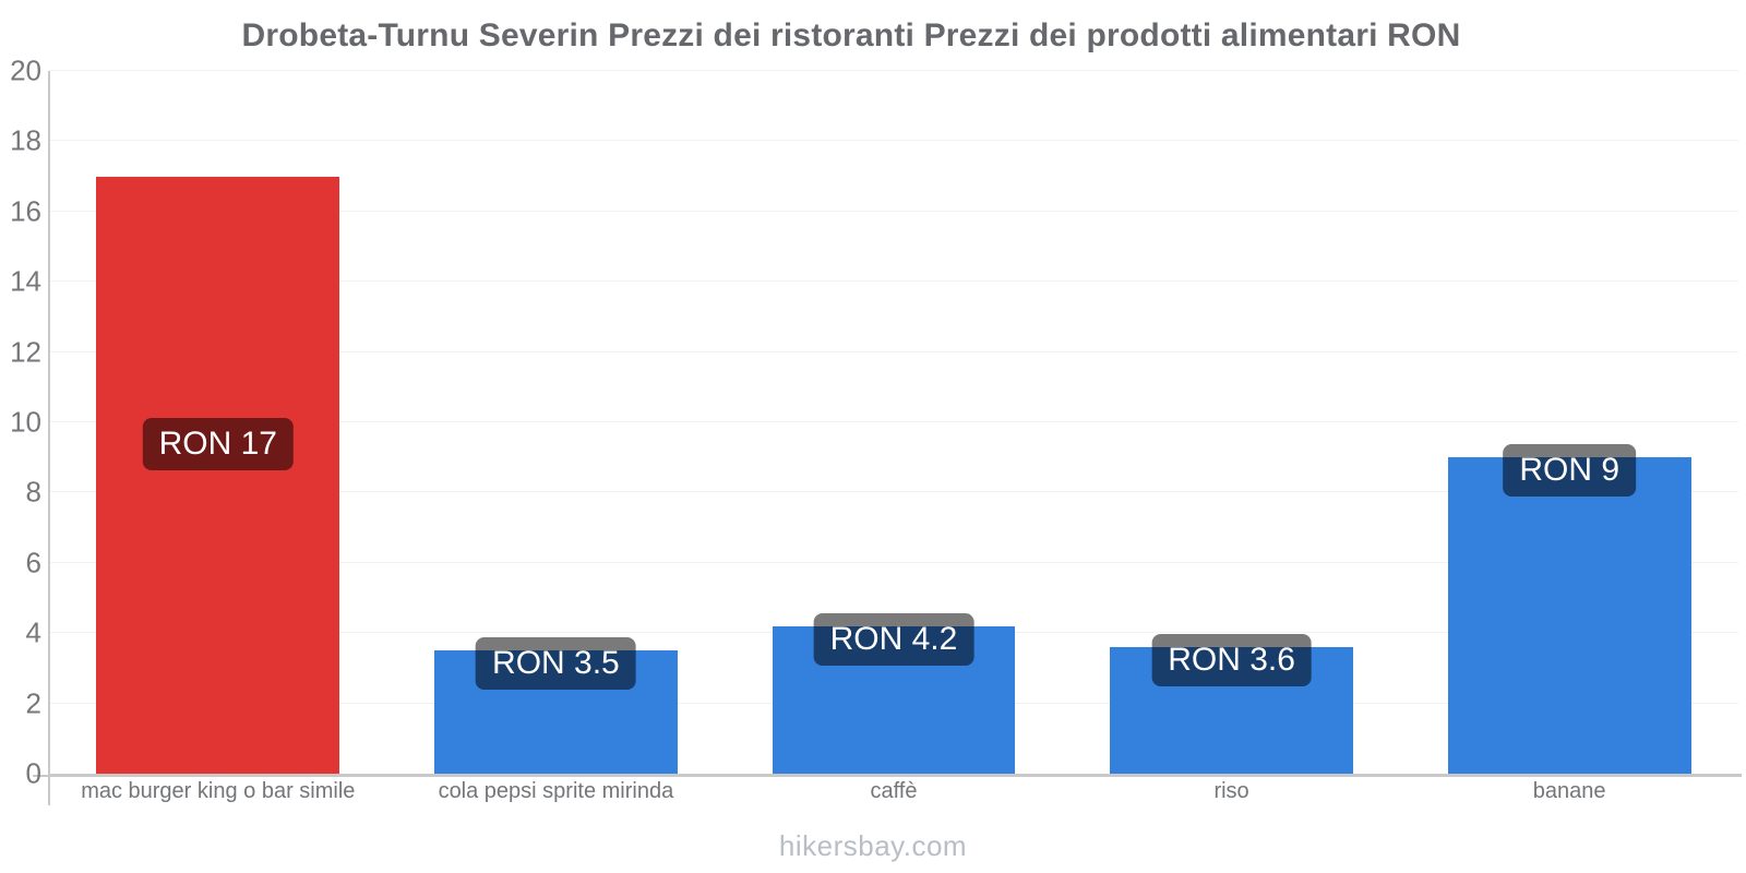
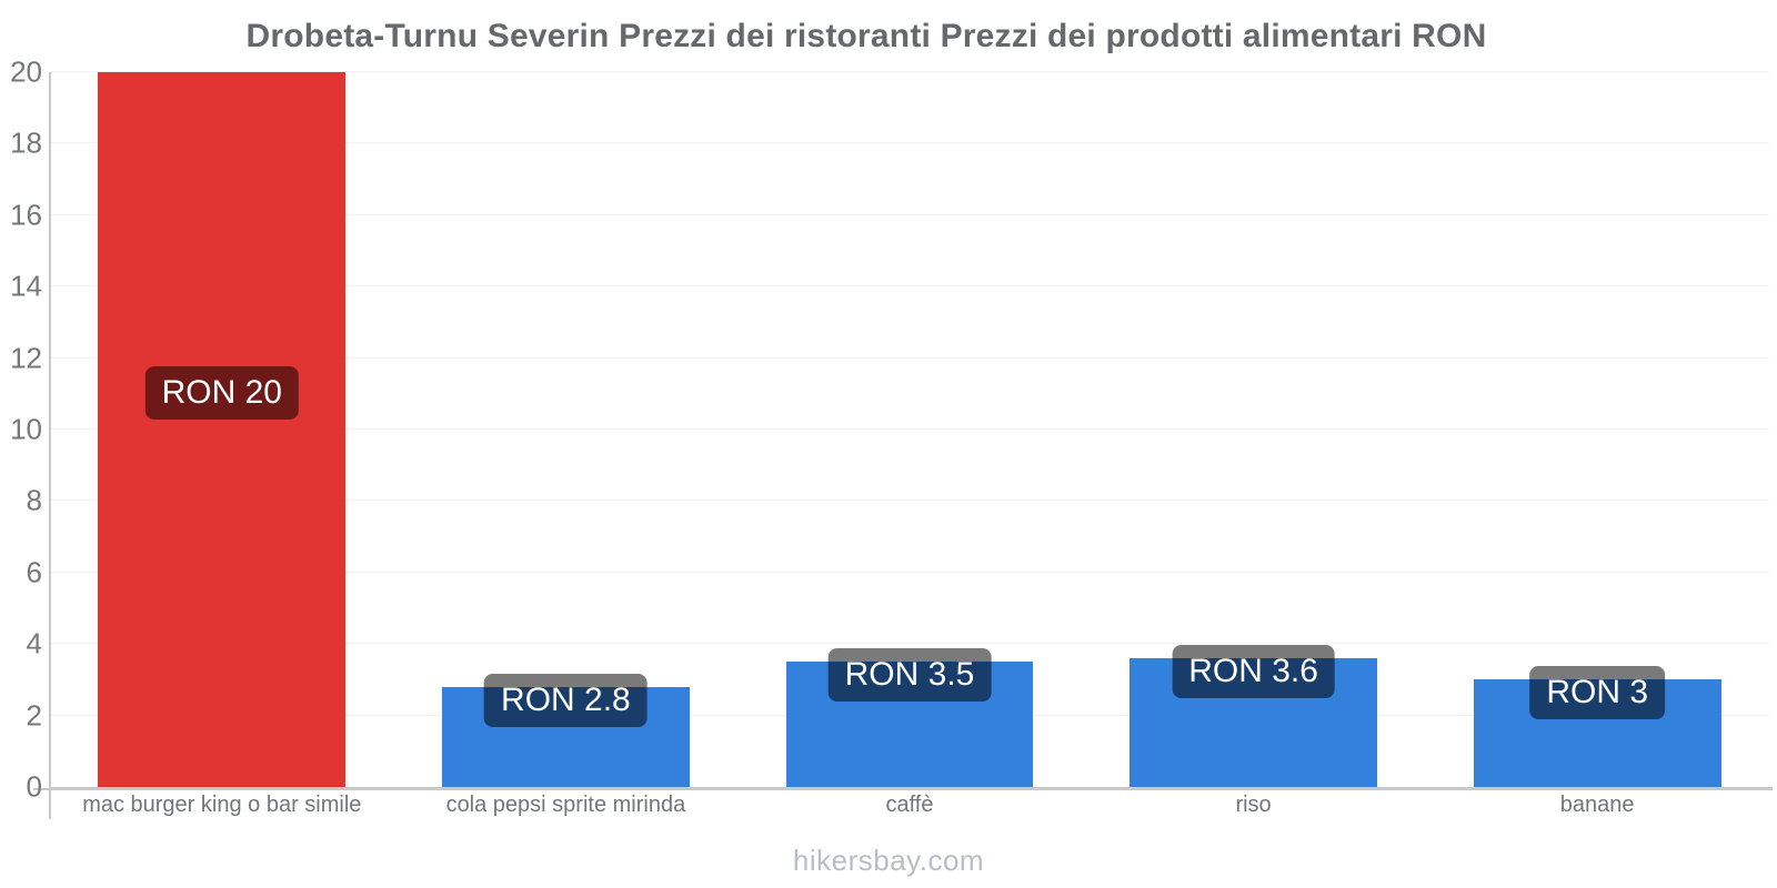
mac burger king o bar simile: 17 -> 20
cola pepsi sprite mirinda: 3.5 -> 2.8
caffè: 4.2 -> 3.5
banane: 9 -> 3
